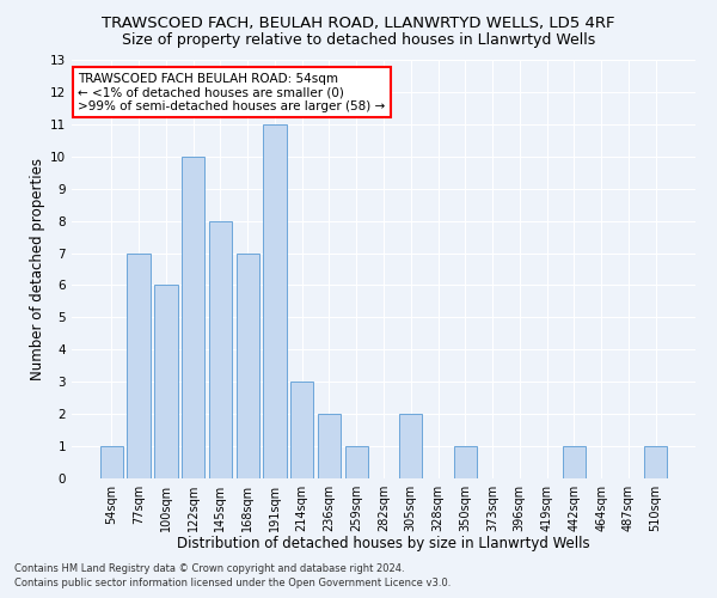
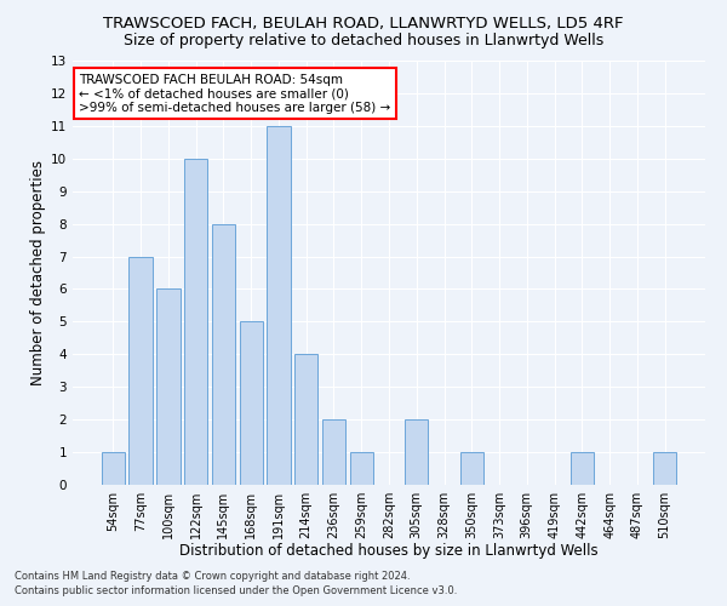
168sqm: 7 -> 5
214sqm: 3 -> 4
